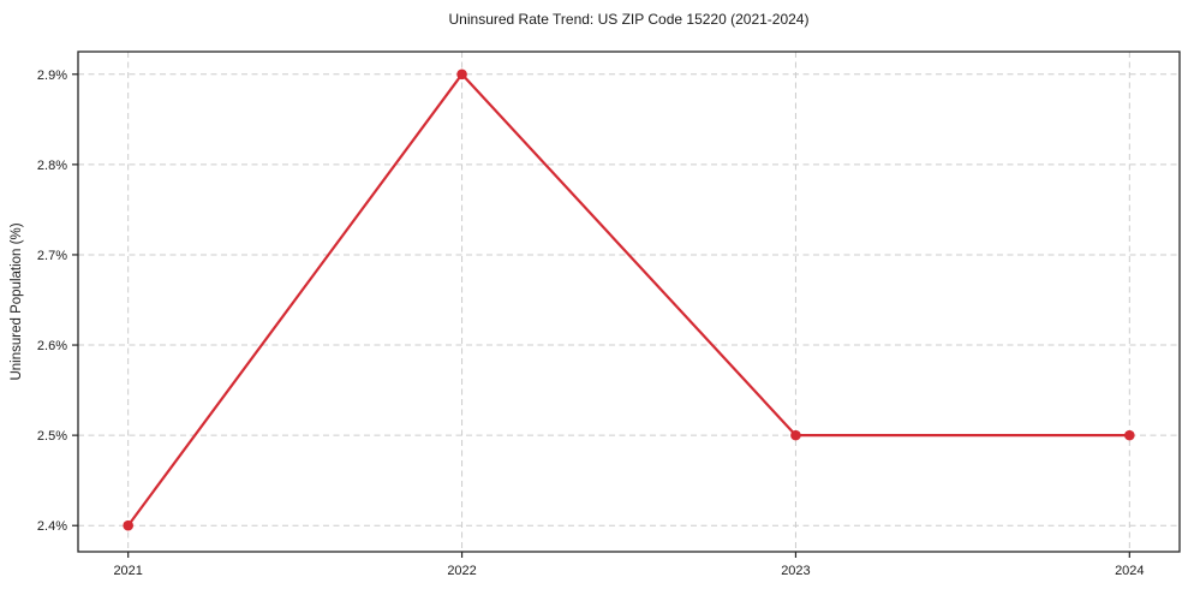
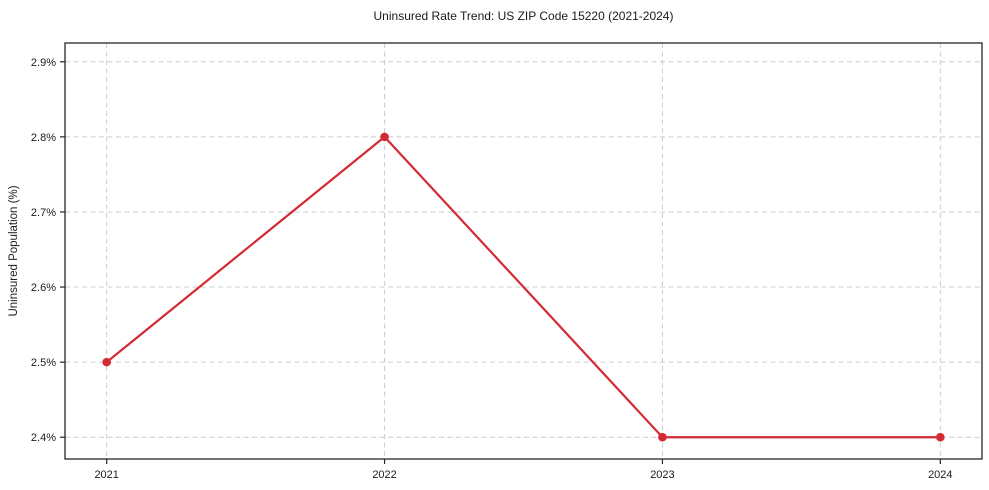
2021: 2.4% -> 2.5%
2022: 2.9% -> 2.8%
2023: 2.5% -> 2.4%
2024: 2.5% -> 2.4%
